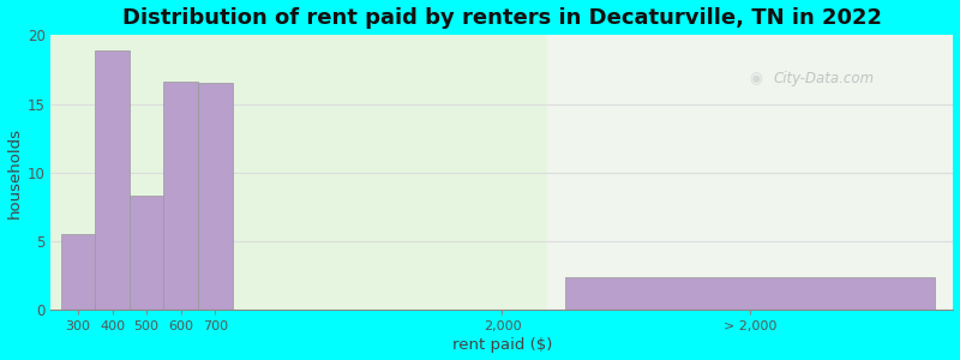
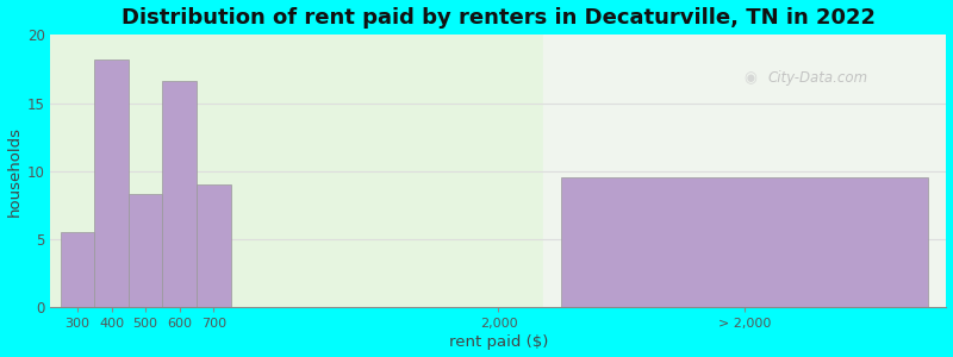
400: 18.9 -> 18.2
700: 16.5 -> 9.0
> 2,000: 2.4 -> 9.5
